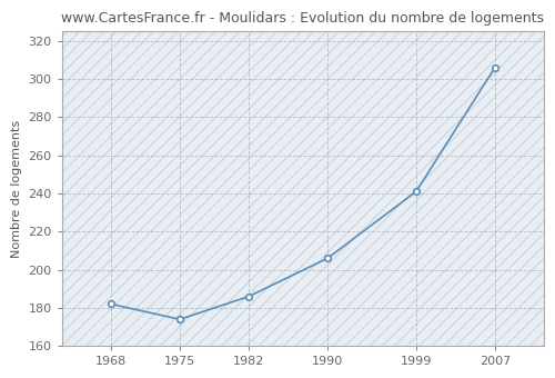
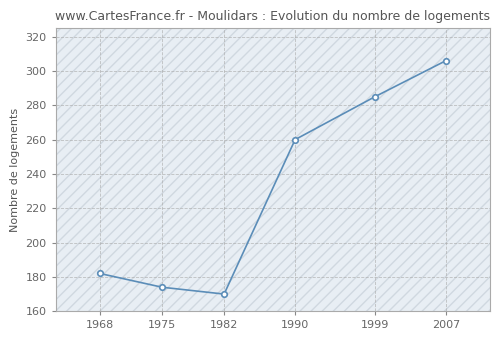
1982: 186 -> 170
1990: 206 -> 260
1999: 241 -> 285
